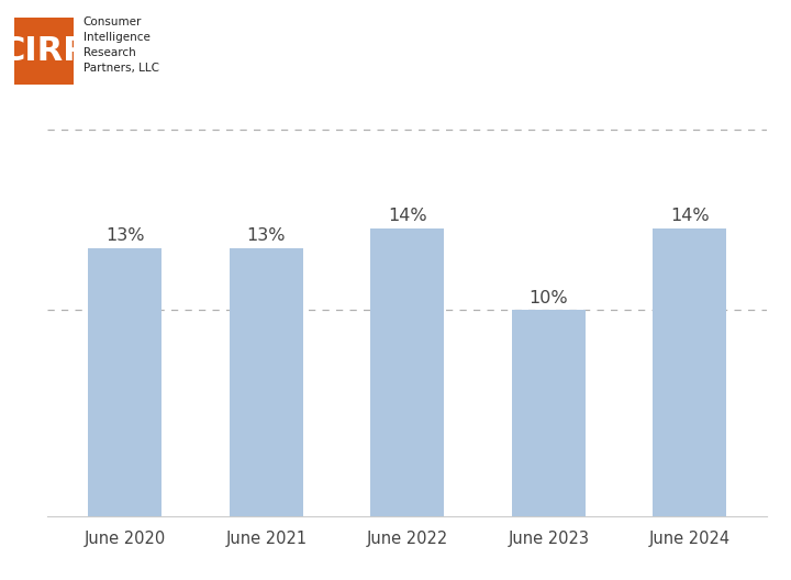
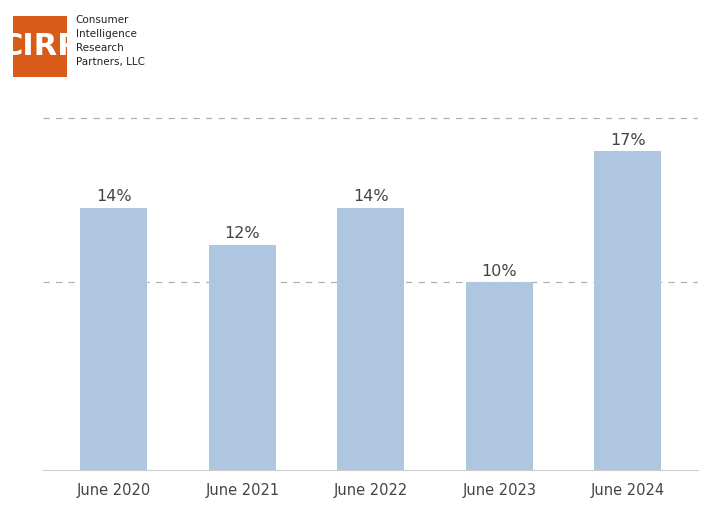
June 2020: 13% -> 14%
June 2021: 13% -> 12%
June 2024: 14% -> 17%
